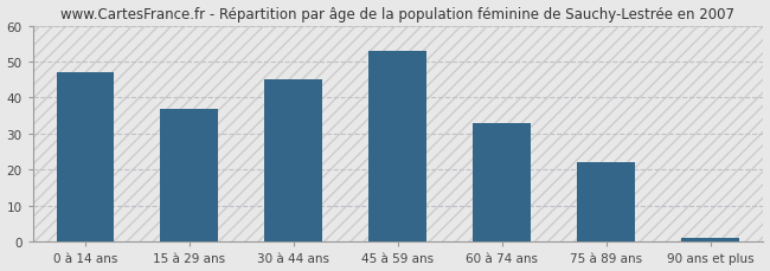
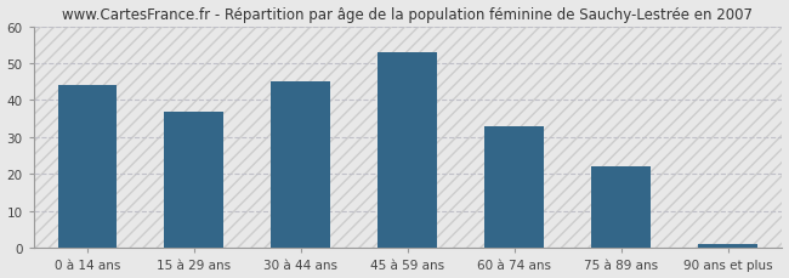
0 à 14 ans: 47 -> 44
